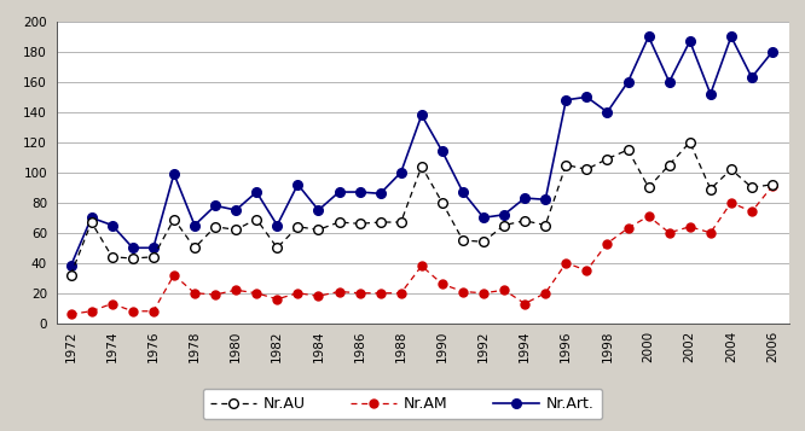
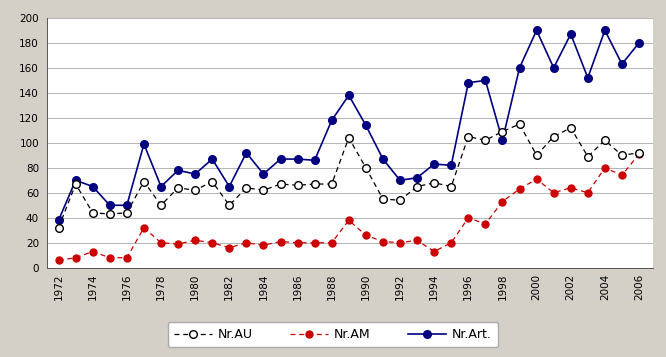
Nr.Art./1988: 100 -> 118
Nr.Art./1998: 140 -> 102
Nr.AU/2002: 120 -> 112
